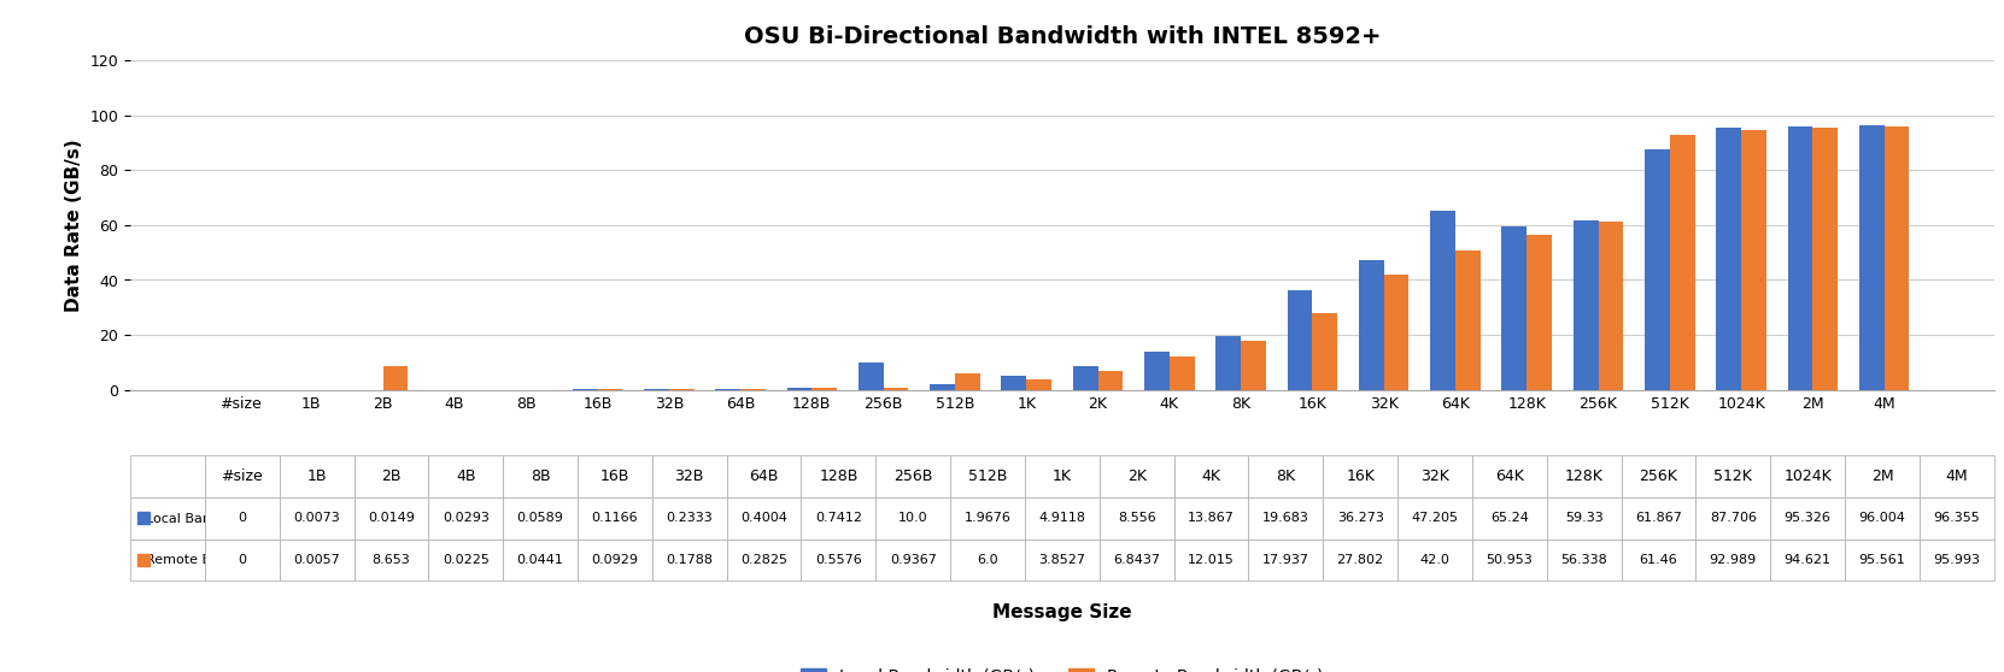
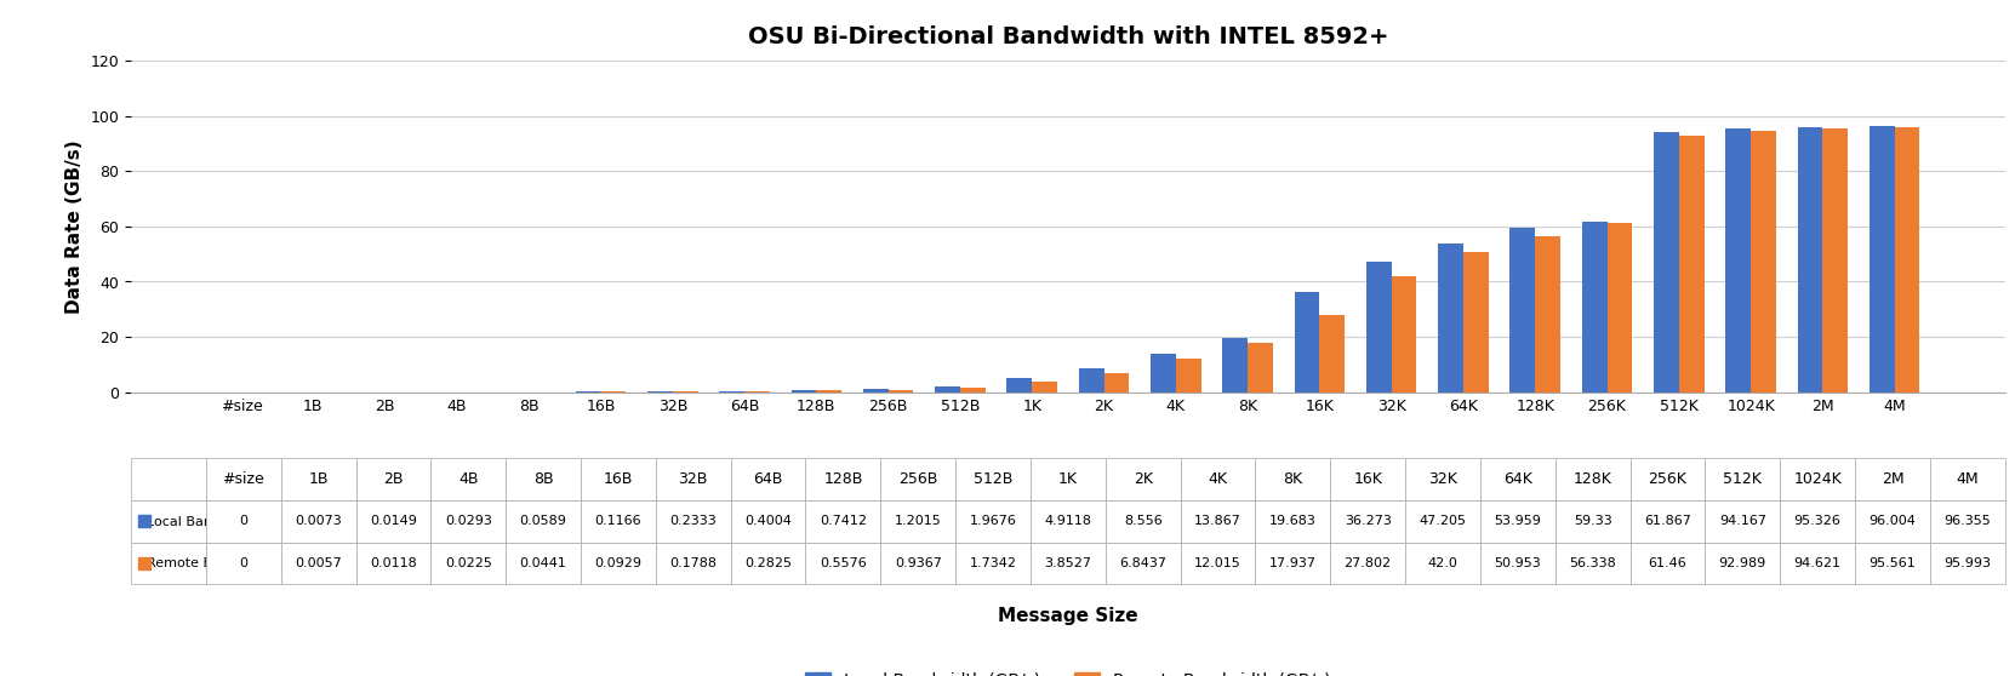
Remote Bandwidth (GB/s)/2B: 8.653 -> 0.0118
Local Bandwidth (GB/s)/256B: 10.0 -> 1.2015
Remote Bandwidth (GB/s)/512B: 6.0 -> 1.7342
Local Bandwidth (GB/s)/64K: 65.24 -> 53.959
Local Bandwidth (GB/s)/512K: 87.706 -> 94.167
